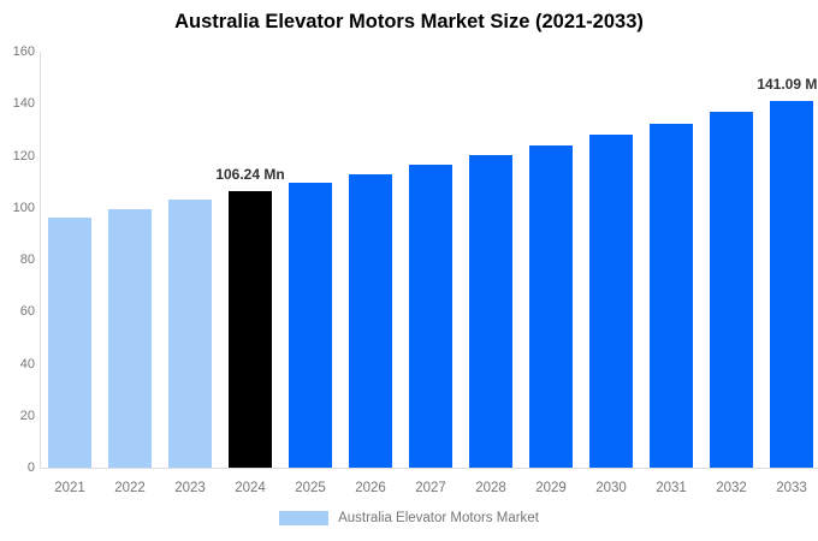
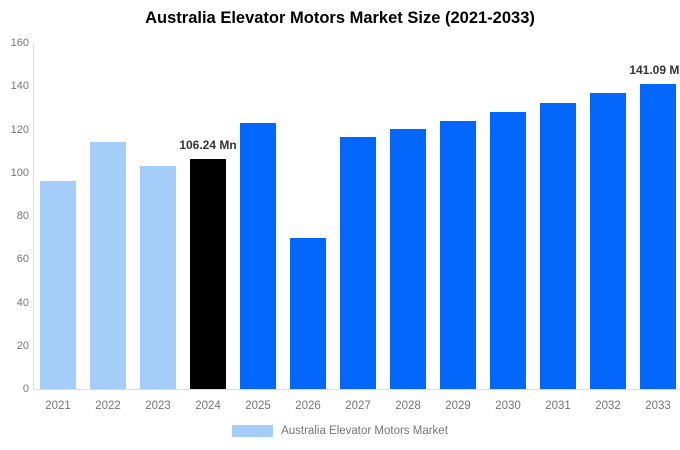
2022: 100 -> 114
2025: 110 -> 123
2026: 113 -> 70
